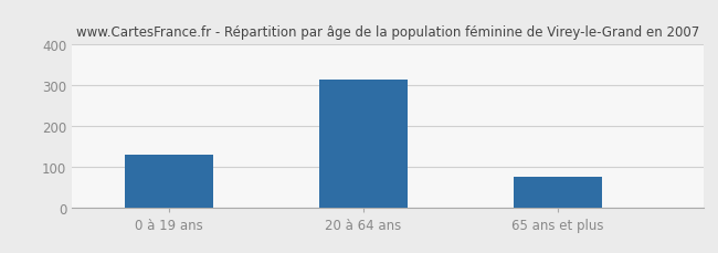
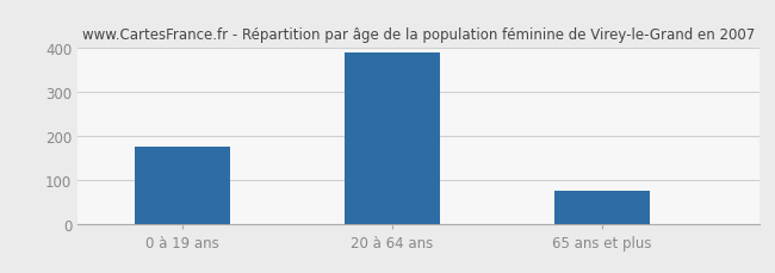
0 à 19 ans: 130 -> 175
20 à 64 ans: 315 -> 390
